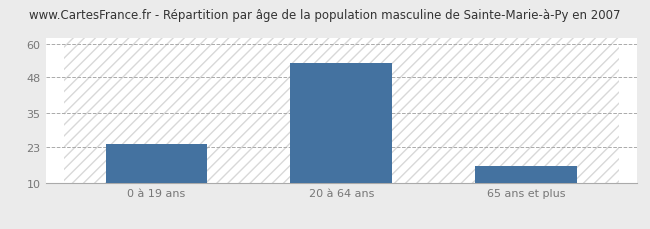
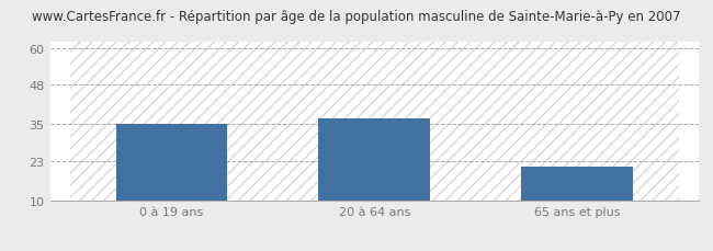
0 à 19 ans: 24 -> 35
20 à 64 ans: 53 -> 37
65 ans et plus: 16 -> 21
